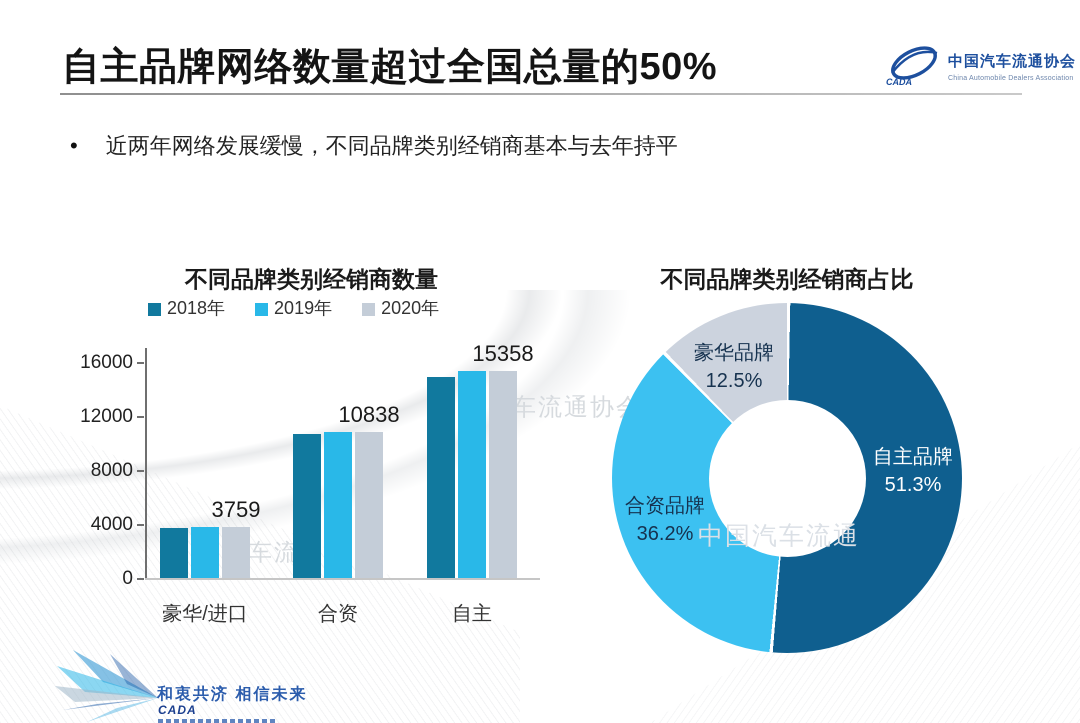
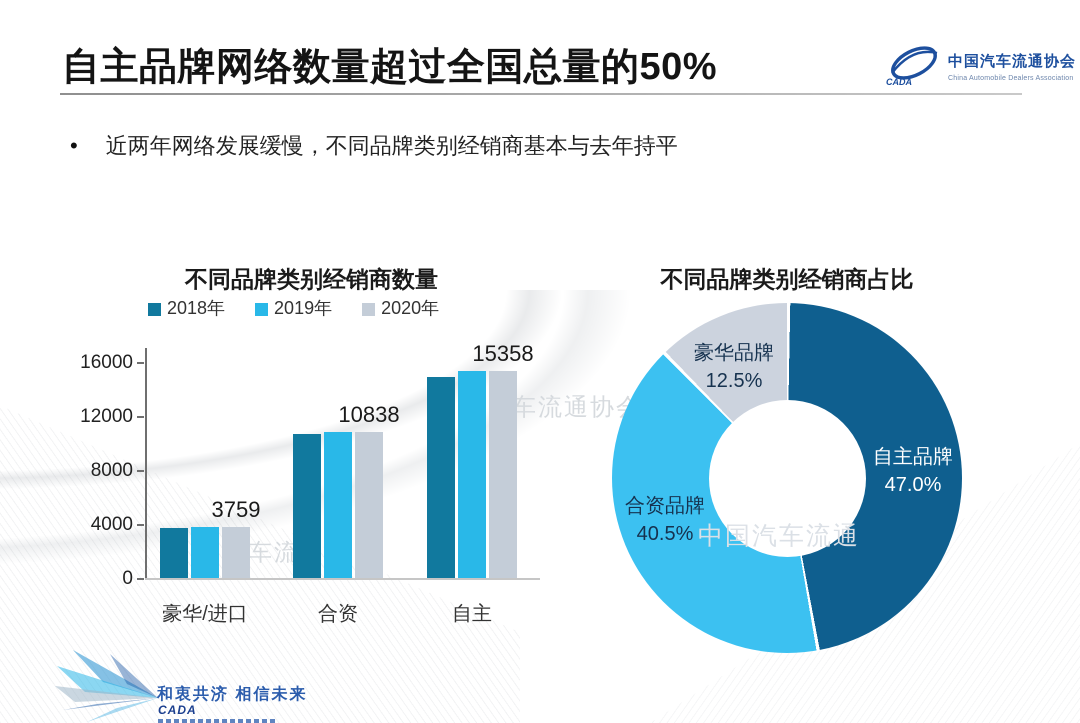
不同品牌类别经销商占比/自主品牌: 51.3% -> 47.0%
不同品牌类别经销商占比/合资品牌: 36.2% -> 40.5%
